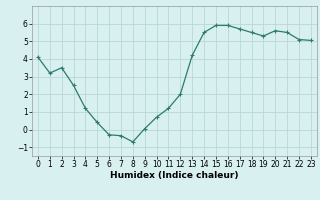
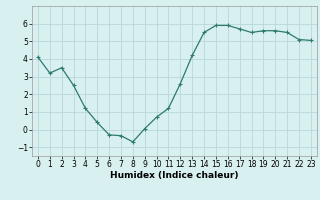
12: 2.0 -> 2.6
19: 5.3 -> 5.6
